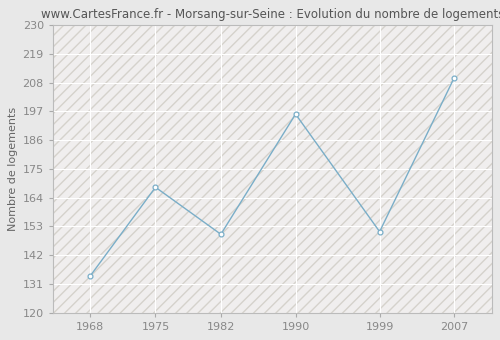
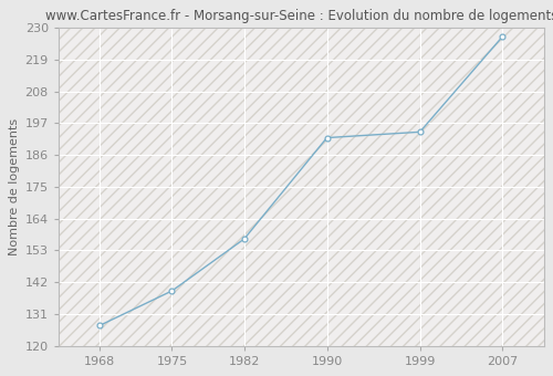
1968: 134 -> 127
1975: 168 -> 139
1982: 150 -> 157
1990: 196 -> 192
1999: 151 -> 194
2007: 210 -> 227
